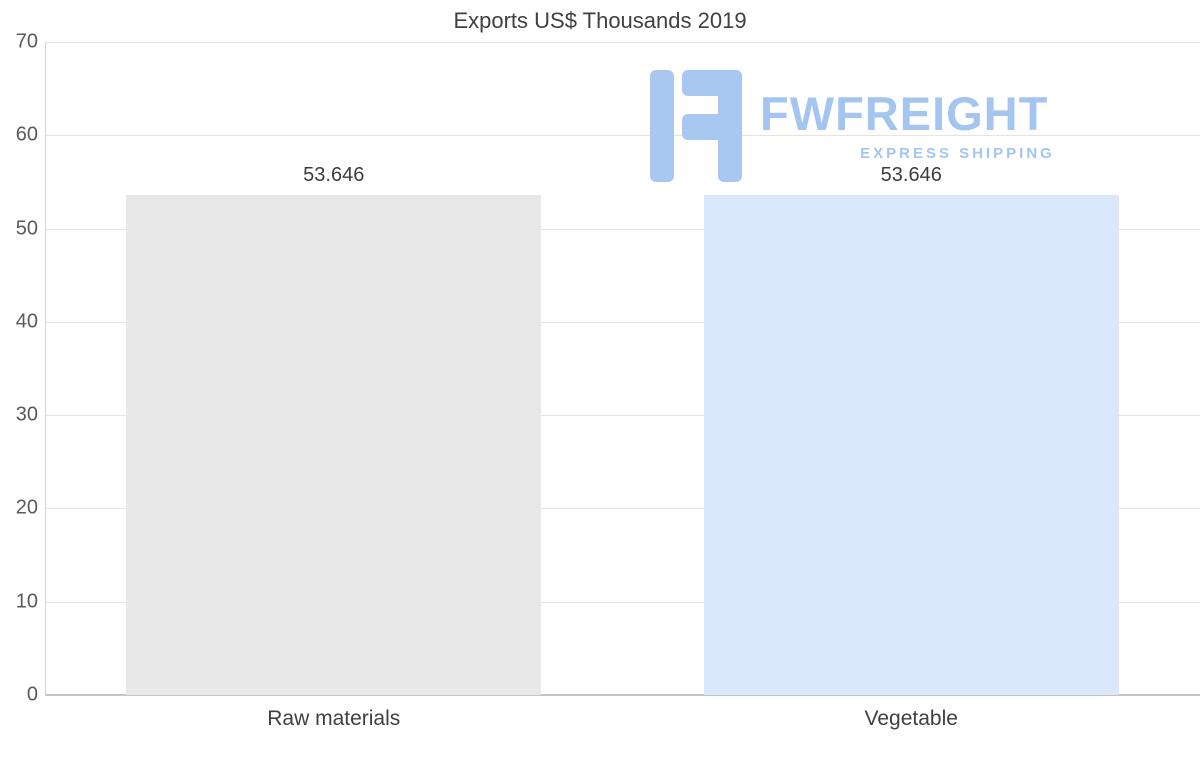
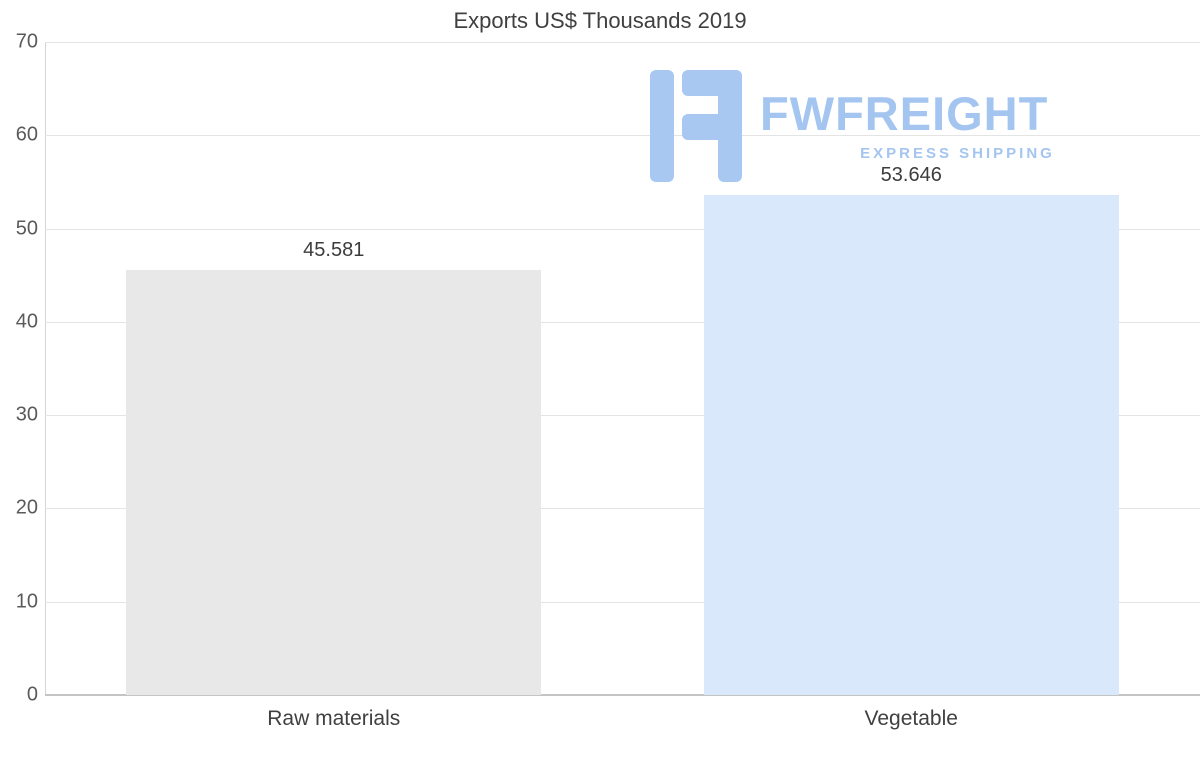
Raw materials: 53.646 -> 45.581
